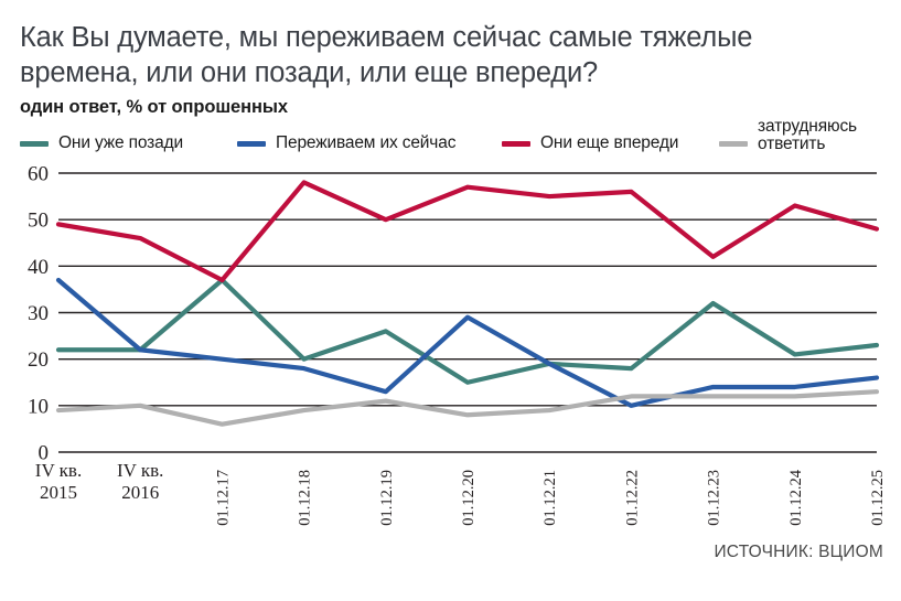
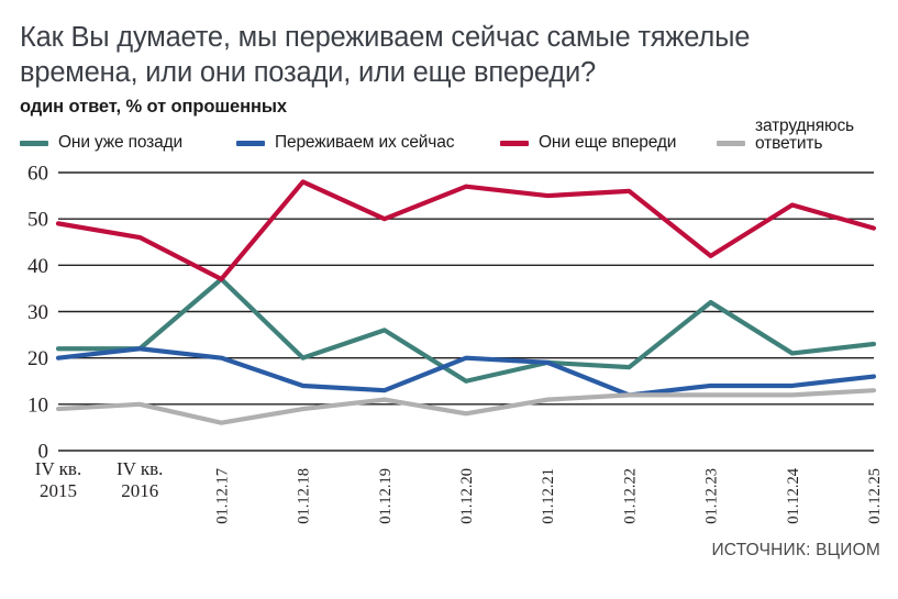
Переживаем их сейчас/IV кв. 2015: 37 -> 20
Переживаем их сейчас/01.12.18: 18 -> 14
Переживаем их сейчас/01.12.20: 29 -> 20
затрудняюсь ответить/01.12.21: 9 -> 11
Переживаем их сейчас/01.12.22: 10 -> 12
